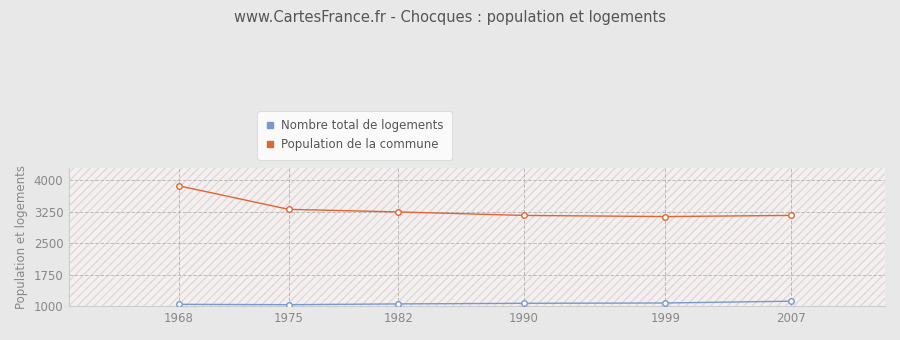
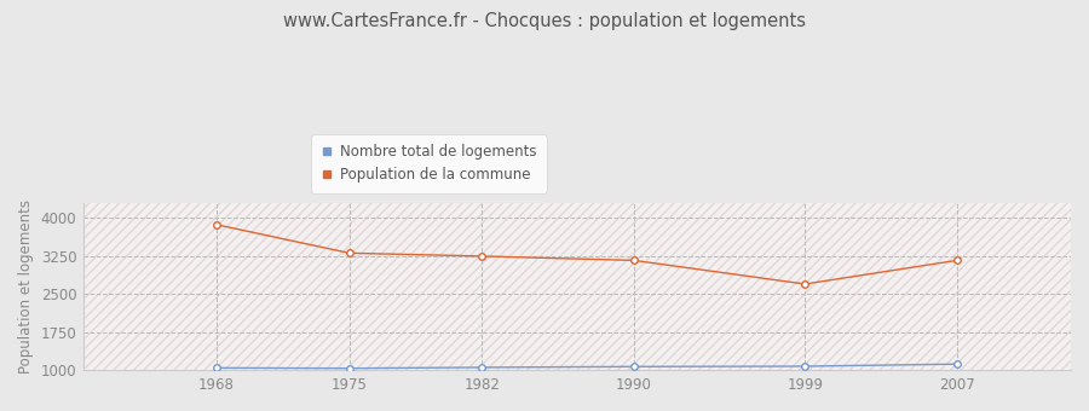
Population de la commune/1999: 3140 -> 2700
